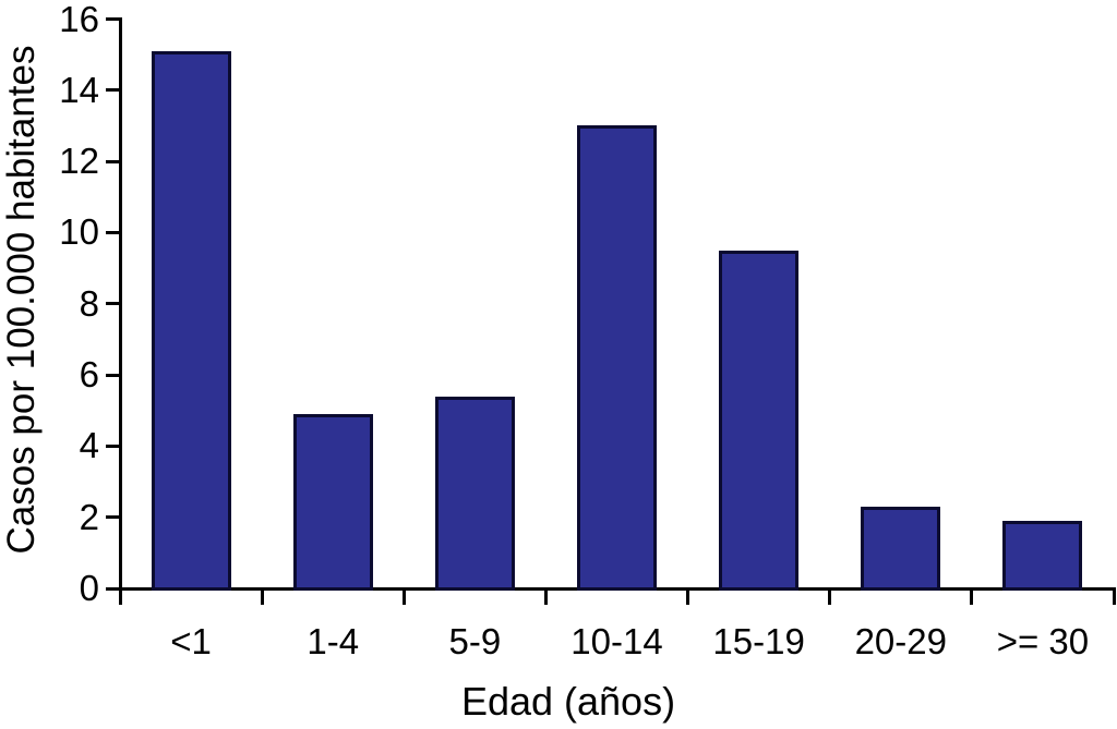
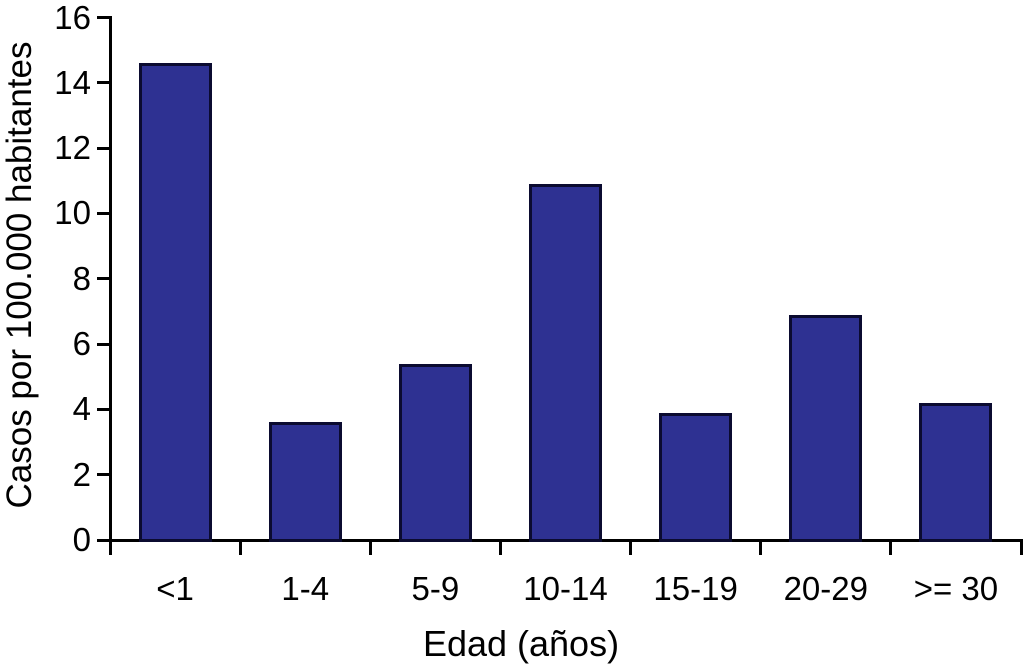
<1: 15.1 -> 14.6
1-4: 4.9 -> 3.6
10-14: 13.0 -> 10.9
15-19: 9.5 -> 3.9
20-29: 2.3 -> 6.9
>= 30: 1.9 -> 4.2
